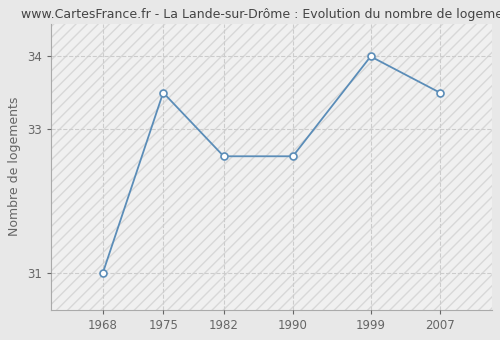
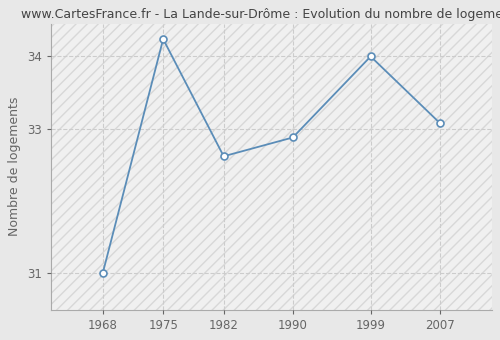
1975: 33.50 -> 34.24
1990: 32.62 -> 32.88
2007: 33.50 -> 33.08
